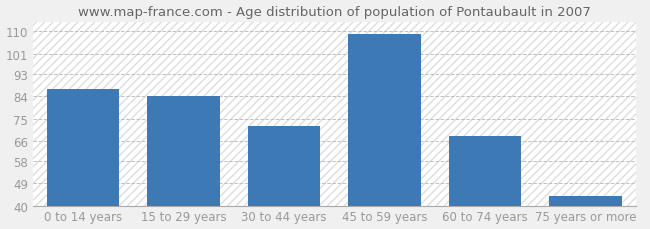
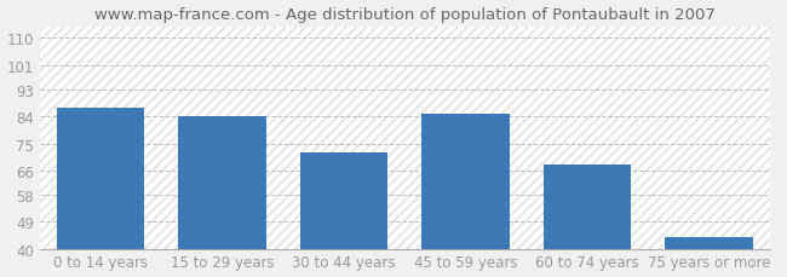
45 to 59 years: 109 -> 85
